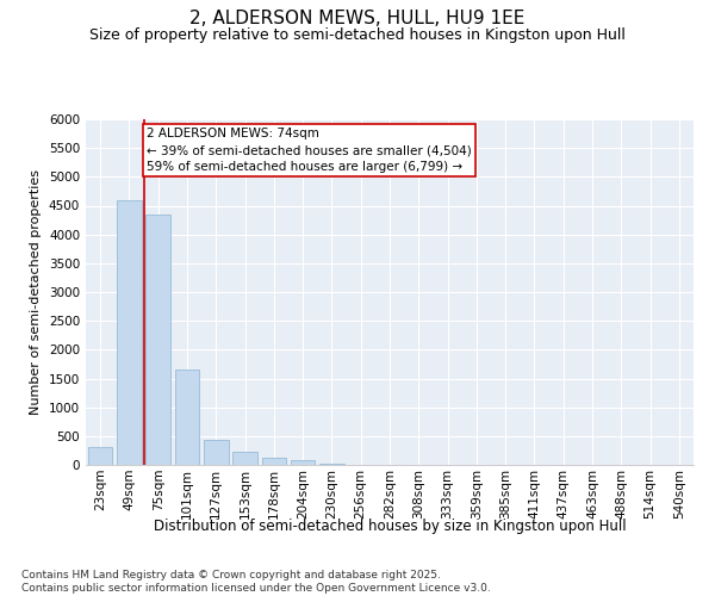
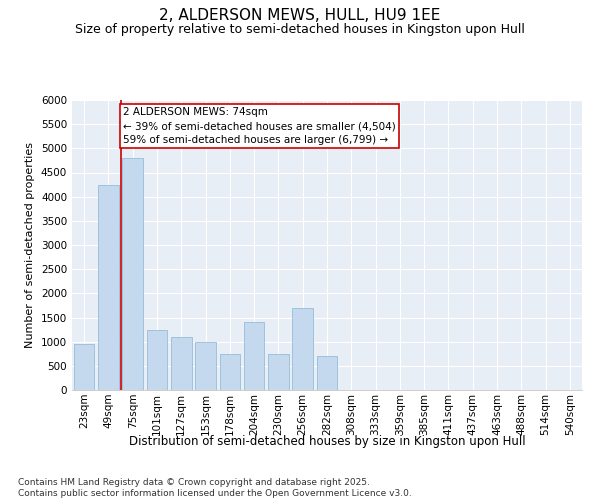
23sqm: 320 -> 950
49sqm: 4600 -> 4250
75sqm: 4350 -> 4800
101sqm: 1650 -> 1250
127sqm: 430 -> 1100
153sqm: 220 -> 1000
178sqm: 130 -> 750
204sqm: 80 -> 1400
230sqm: 30 -> 750
256sqm: 10 -> 1700
282sqm: 0 -> 700
